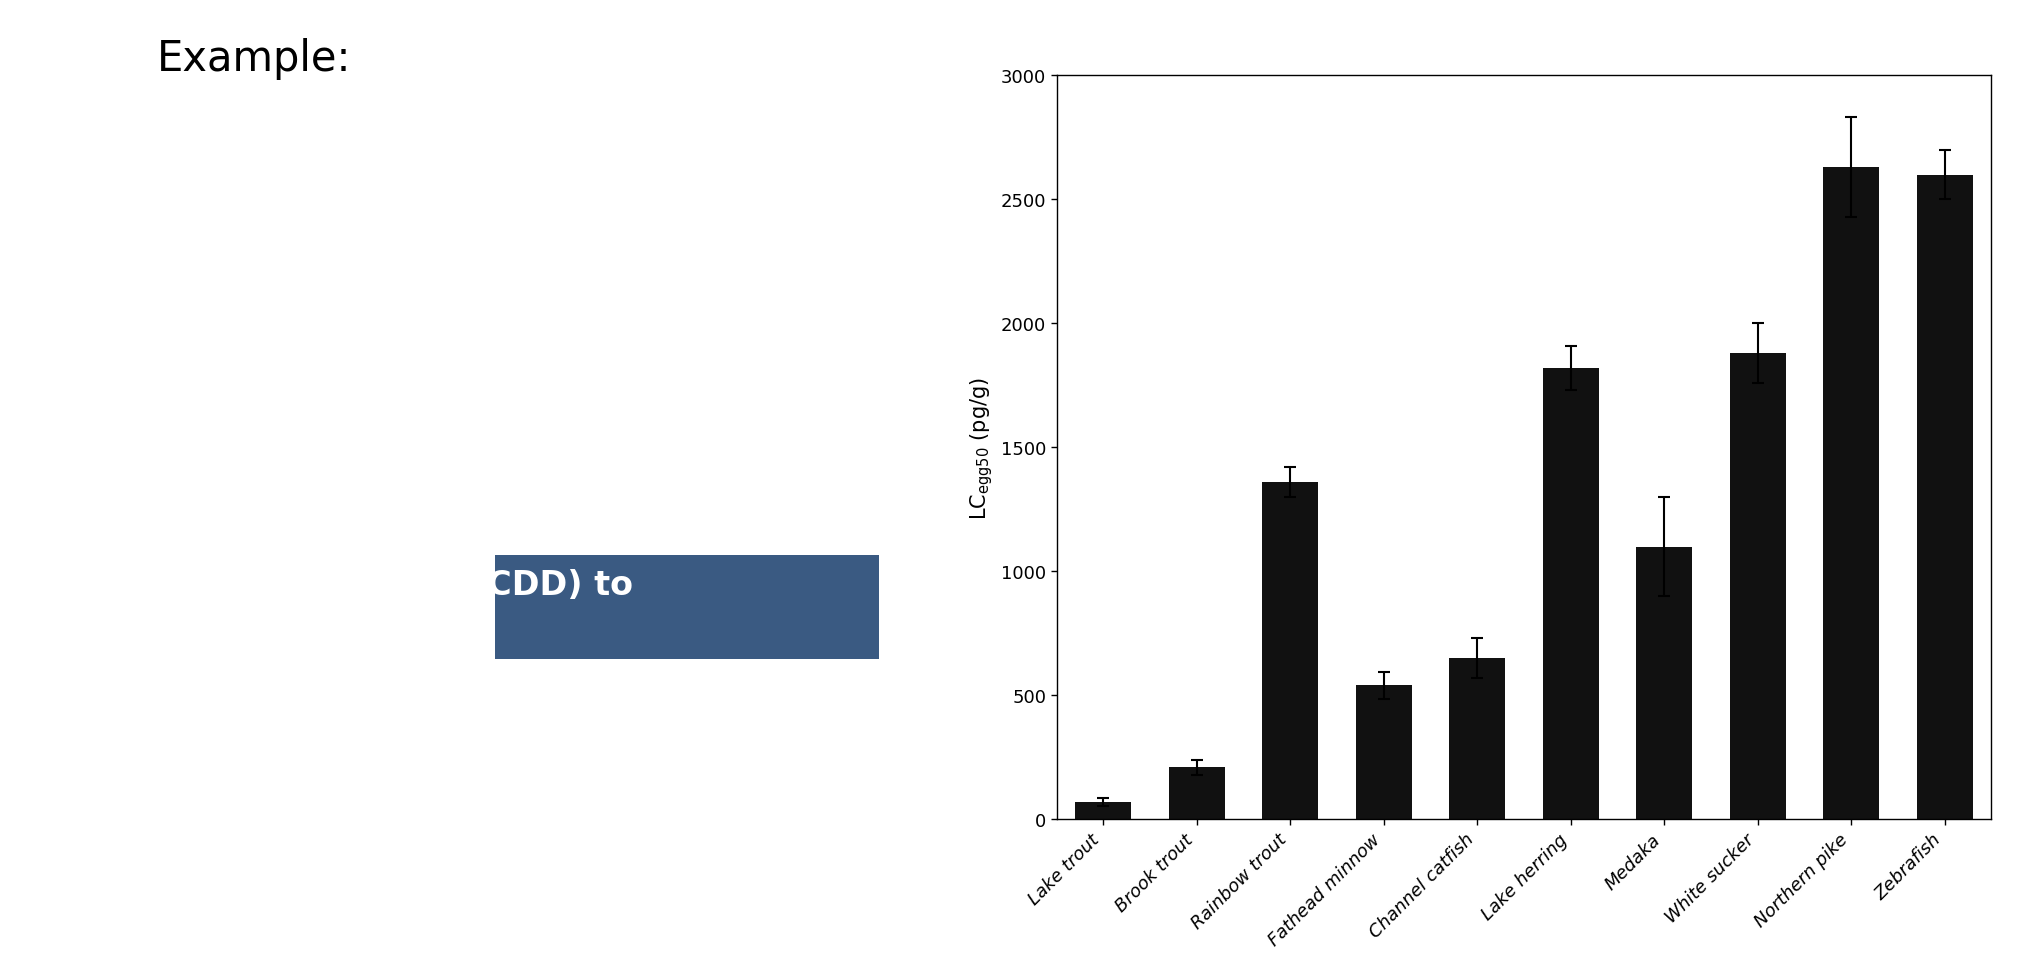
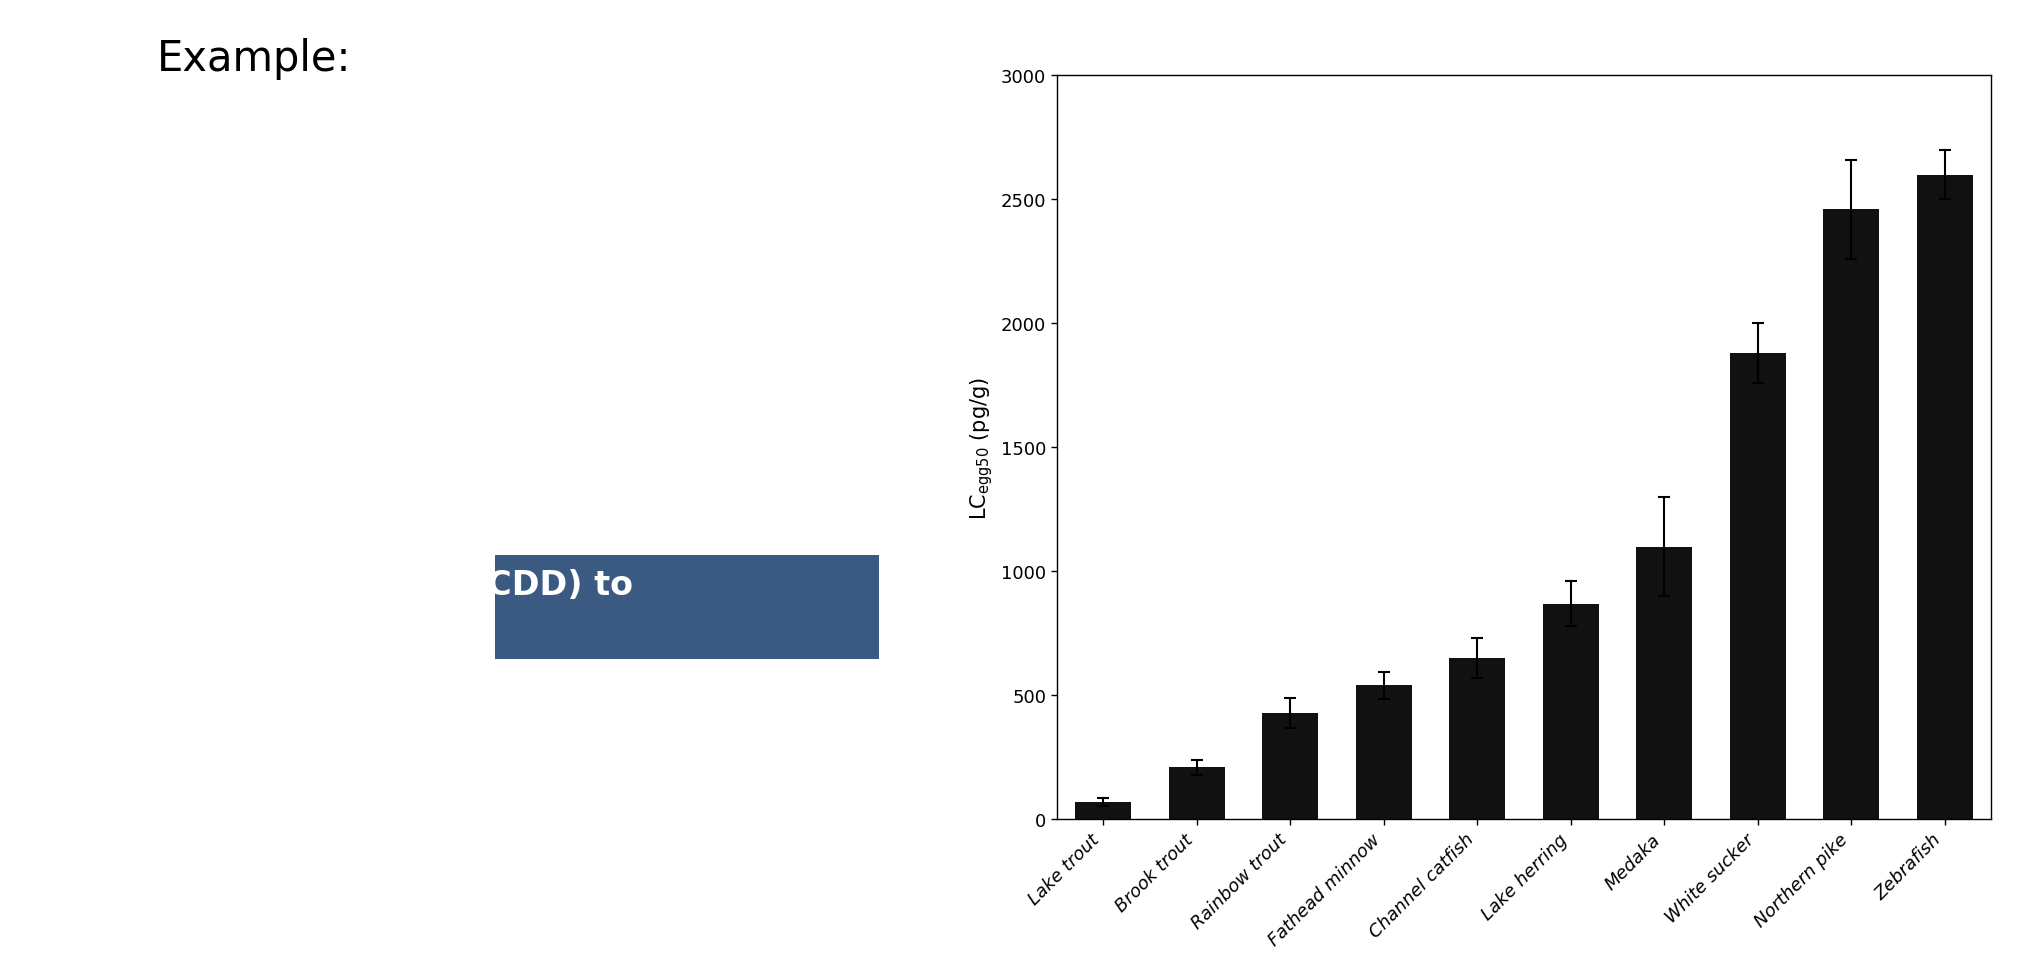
Rainbow trout: 1360 -> 430
Lake herring: 1820 -> 870
Northern pike: 2630 -> 2460
